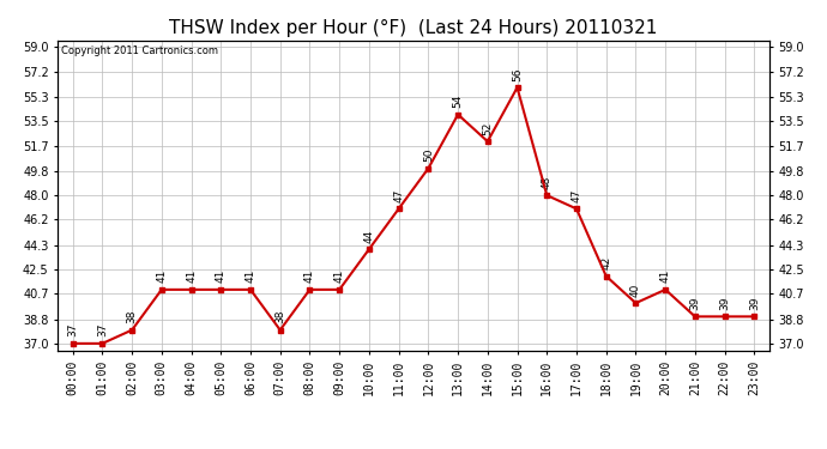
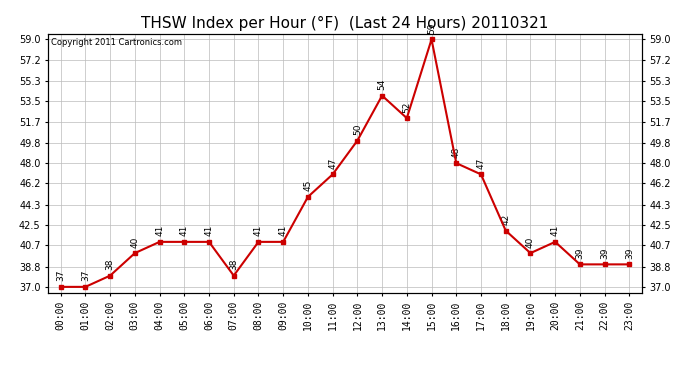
03:00: 41 -> 40
10:00: 44 -> 45
15:00: 56 -> 59
